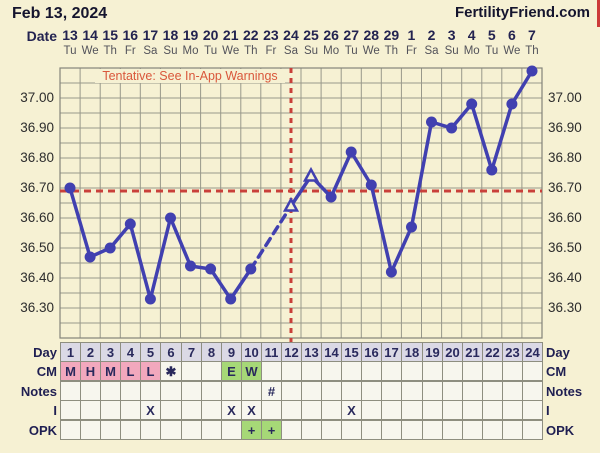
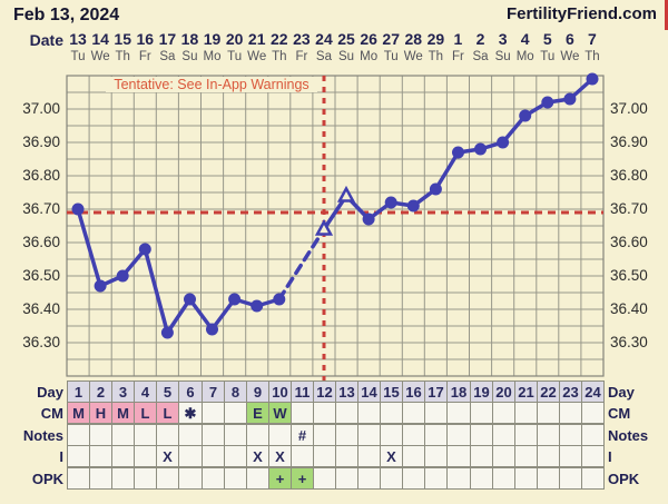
6: 36.60 -> 36.43
7: 36.44 -> 36.34
9: 36.33 -> 36.41
15: 36.82 -> 36.72
17: 36.42 -> 36.76
18: 36.57 -> 36.87
19: 36.92 -> 36.88
22: 36.76 -> 37.02
23: 36.98 -> 37.03
